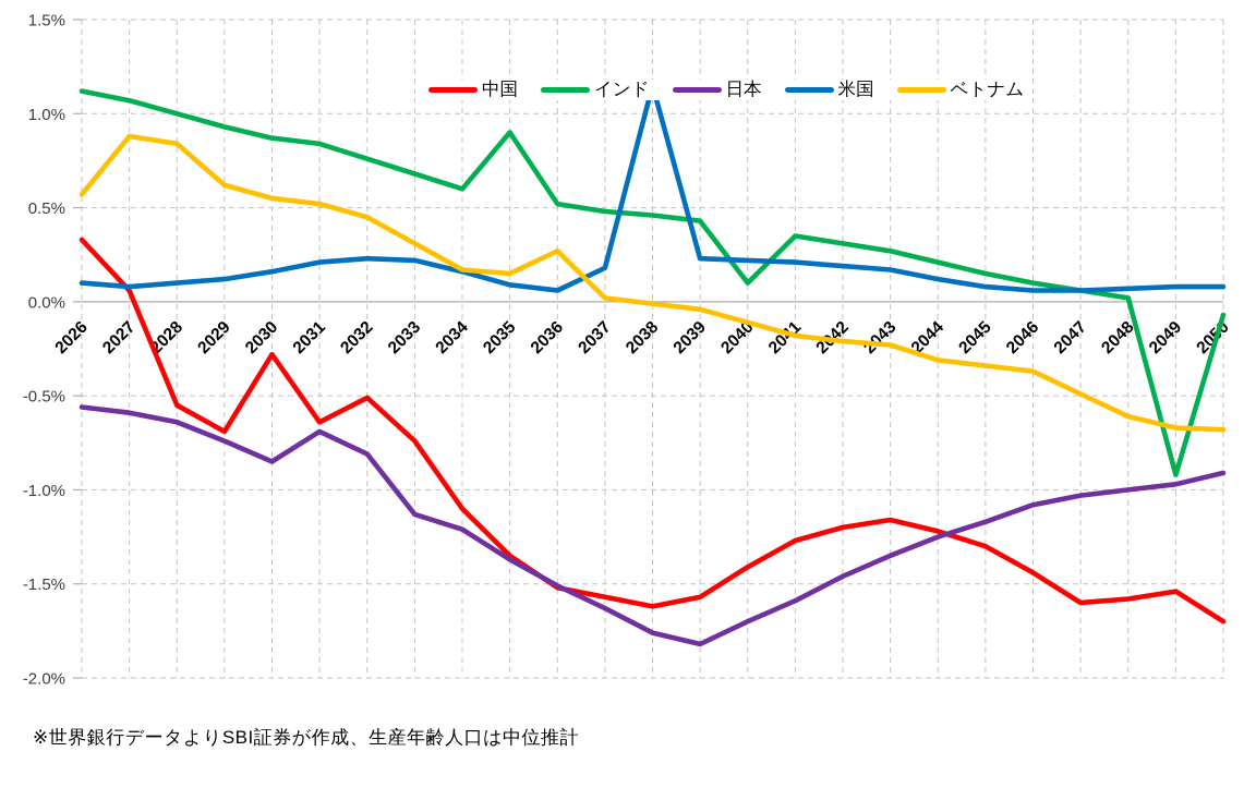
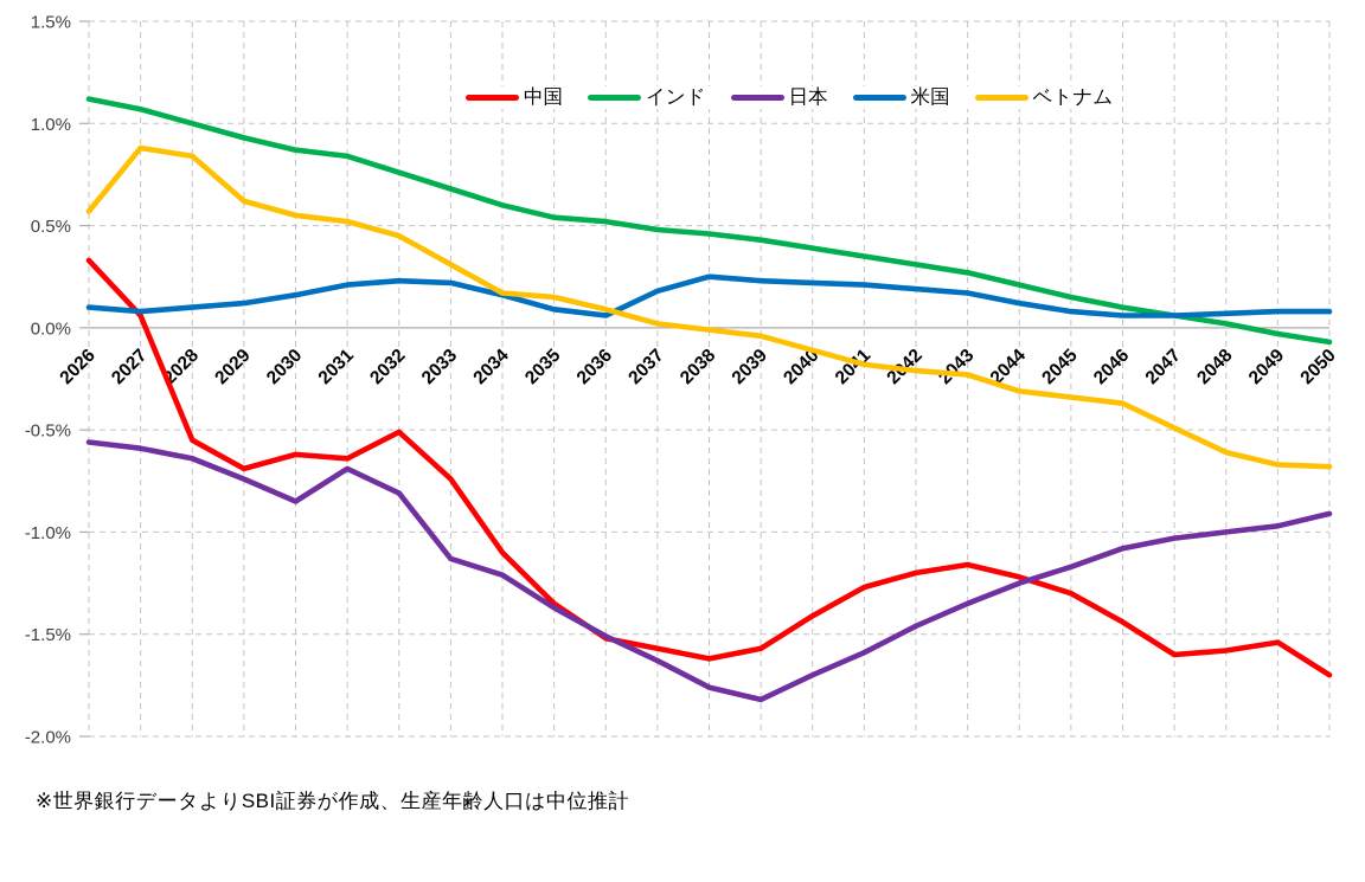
中国/2030: -0.28% -> -0.62%
インド/2035: 0.90% -> 0.54%
ベトナム/2036: 0.27% -> 0.09%
米国/2038: 1.15% -> 0.25%
インド/2040: 0.10% -> 0.39%
インド/2049: -0.92% -> -0.03%
